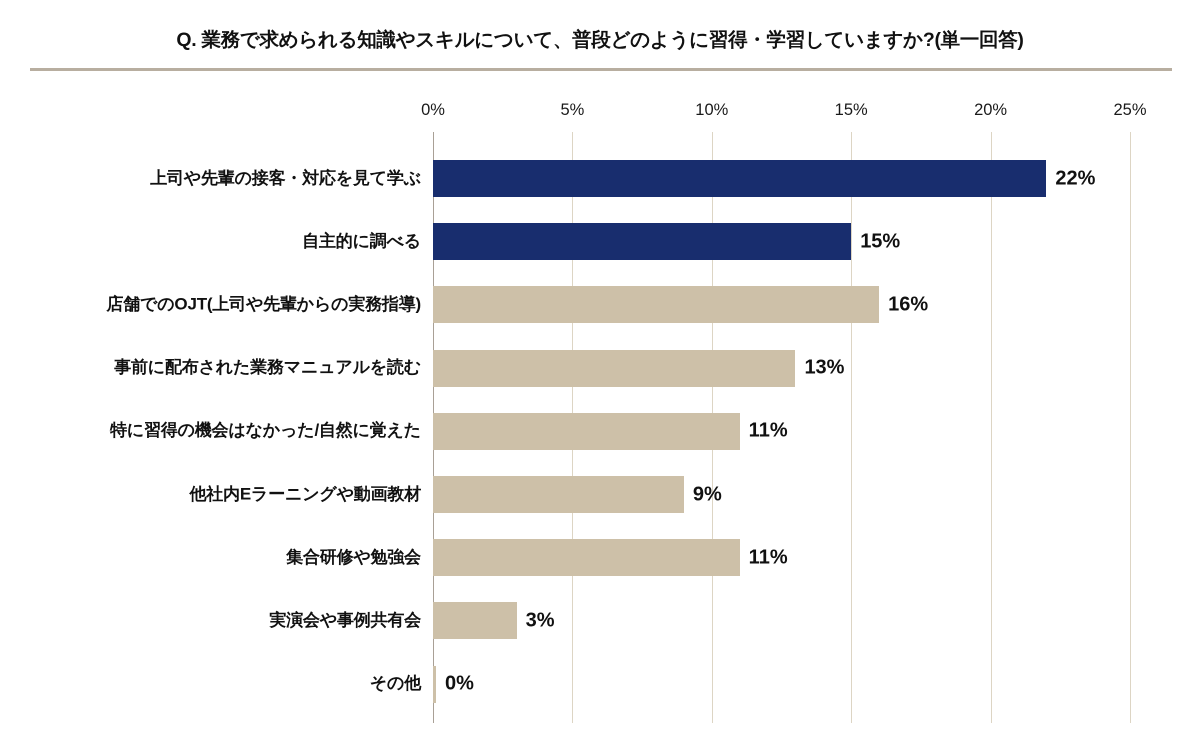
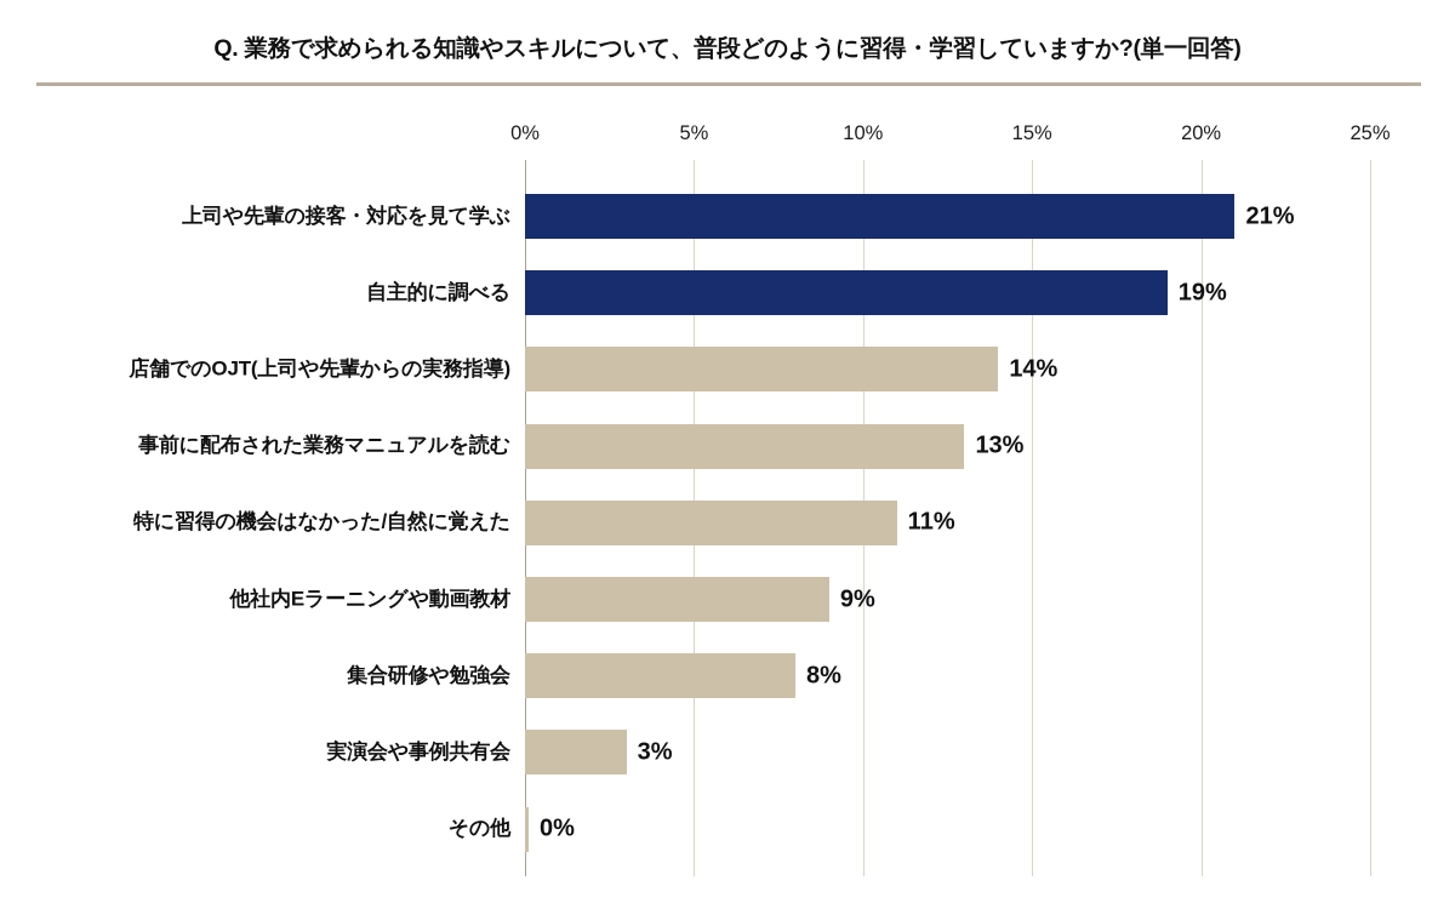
上司や先輩の接客・対応を見て学ぶ: 22% -> 21%
自主的に調べる: 15% -> 19%
店舗でのOJT(上司や先輩からの実務指導): 16% -> 14%
集合研修や勉強会: 11% -> 8%
